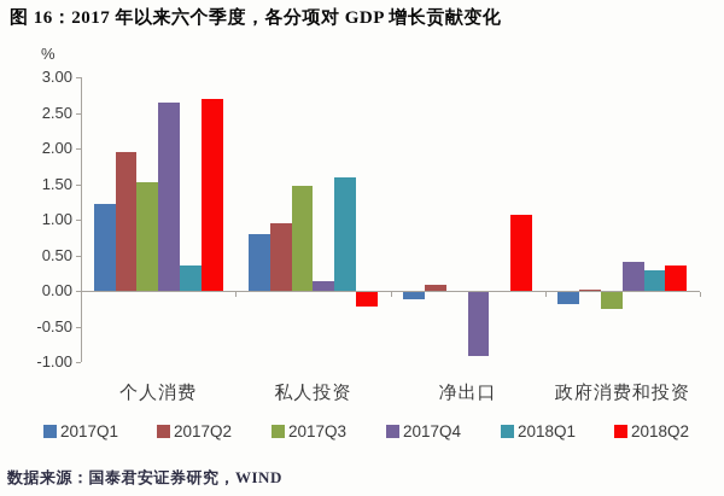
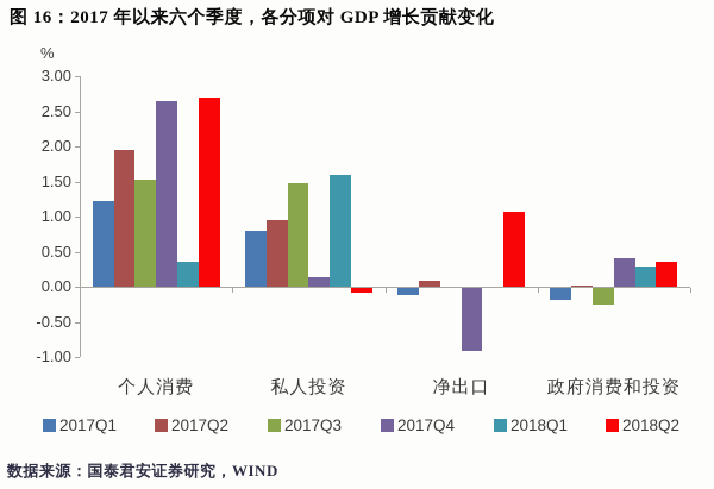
2018Q2/私人投资: -0.2 -> -0.1
